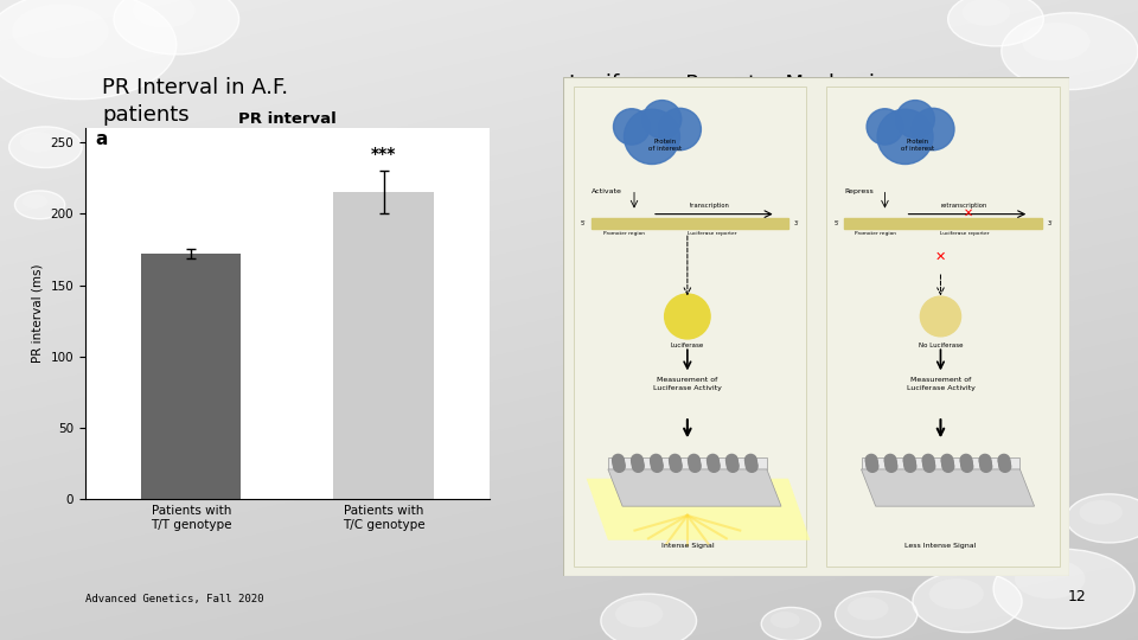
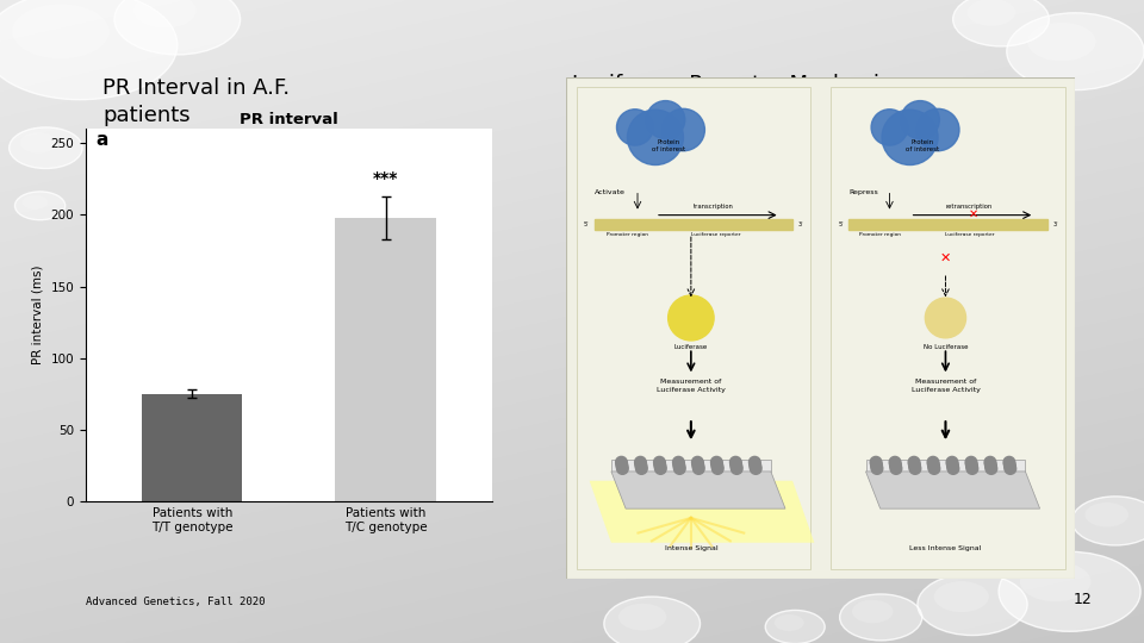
Patients with T/T genotype: 172 -> 75
Patients with T/C genotype: 215 -> 198
